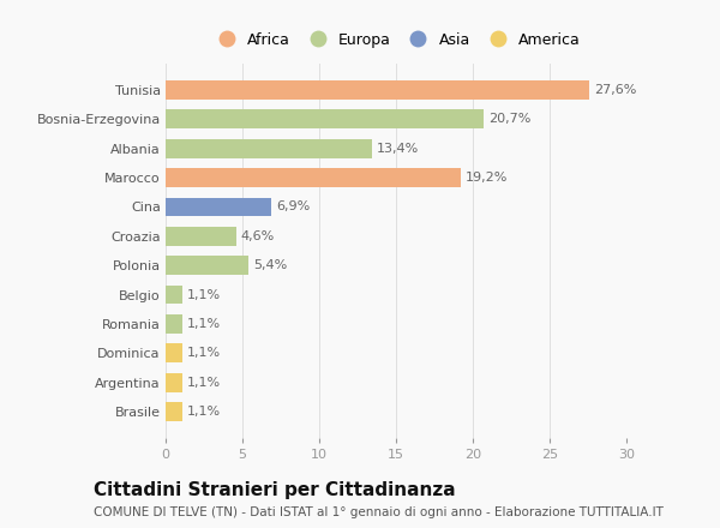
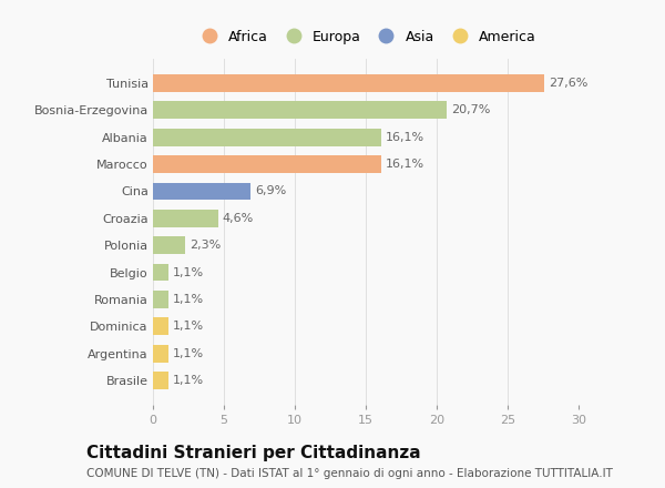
Albania: 13,4% -> 16,1%
Marocco: 19,2% -> 16,1%
Polonia: 5,4% -> 2,3%
